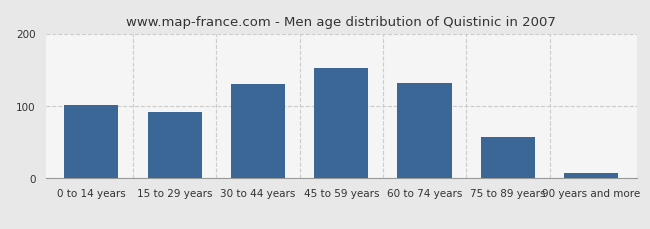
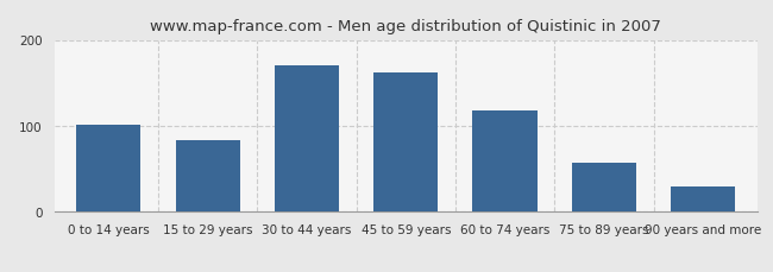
15 to 29 years: 92 -> 84
30 to 44 years: 130 -> 170
45 to 59 years: 152 -> 162
60 to 74 years: 132 -> 118
90 years and more: 8 -> 30
